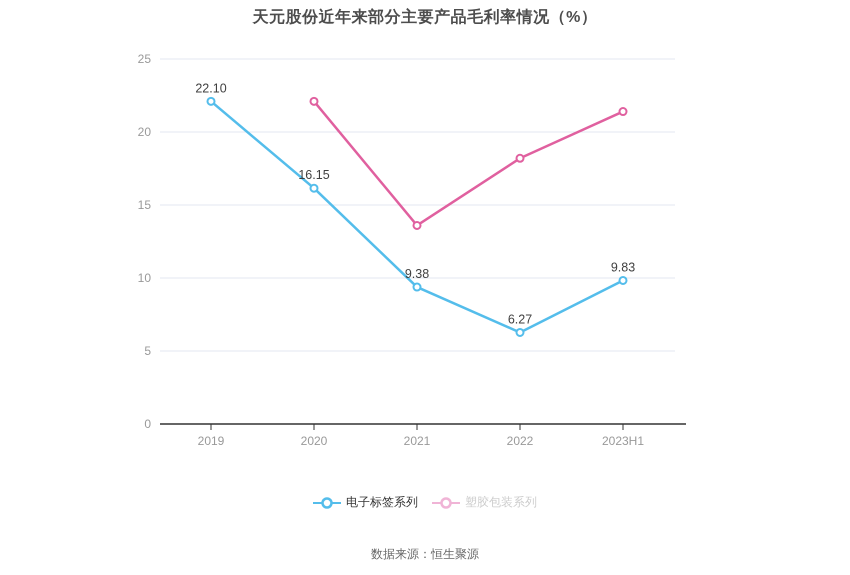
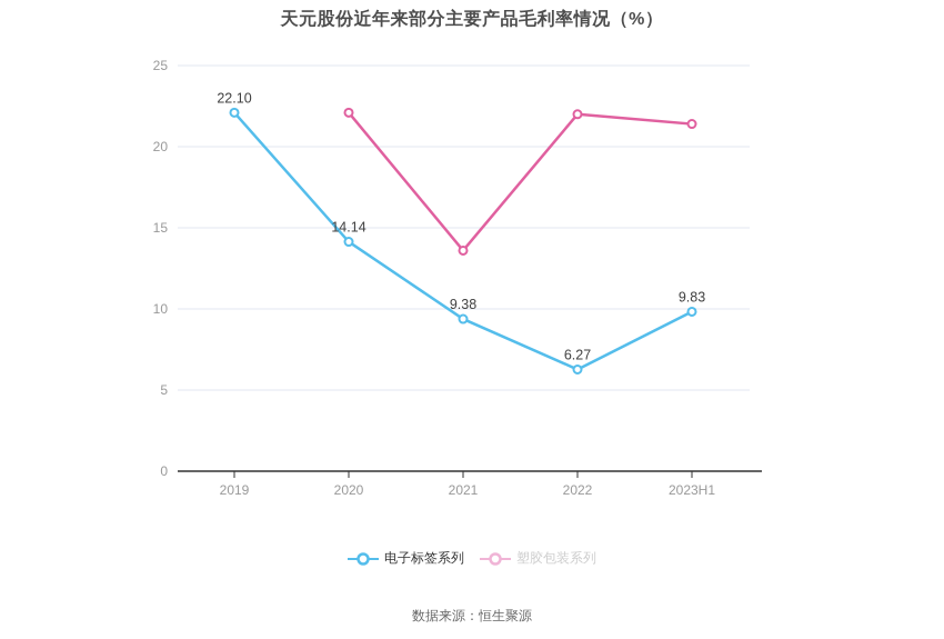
电子标签系列/2020: 16.15 -> 14.14
塑胶包装系列/2022: 18.2 -> 22.0
